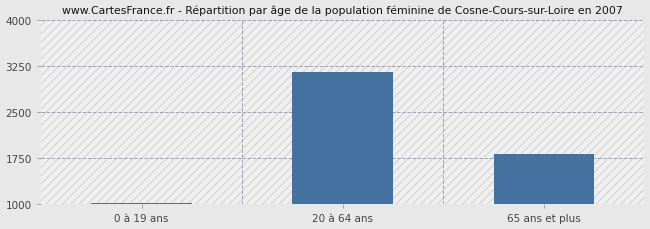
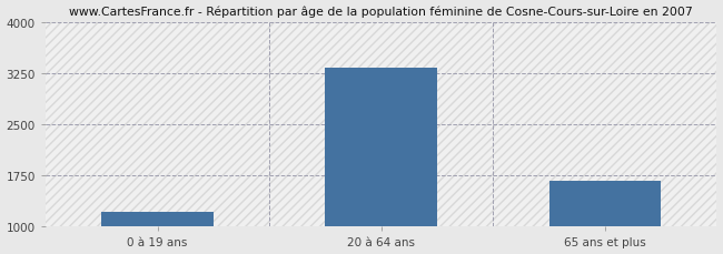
0 à 19 ans: 1020 -> 1220
20 à 64 ans: 3150 -> 3340
65 ans et plus: 1820 -> 1680
